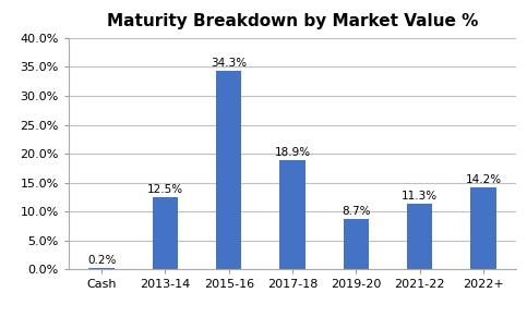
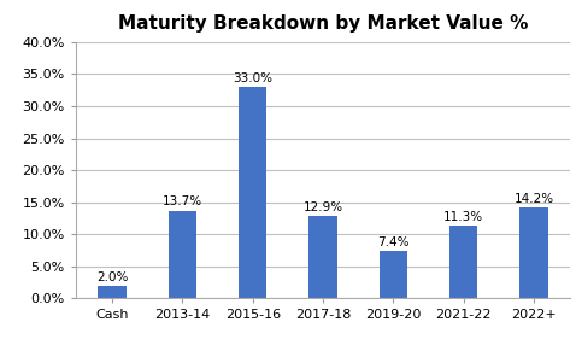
Cash: 0.2% -> 2.0%
2013-14: 12.5% -> 13.7%
2015-16: 34.3% -> 33.0%
2017-18: 18.9% -> 12.9%
2019-20: 8.7% -> 7.4%
